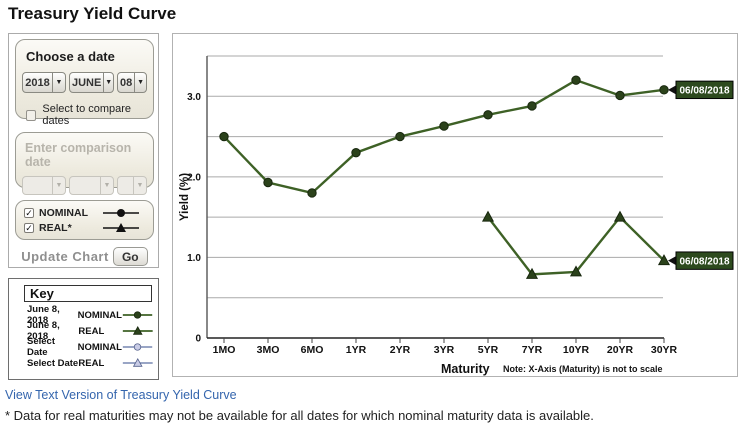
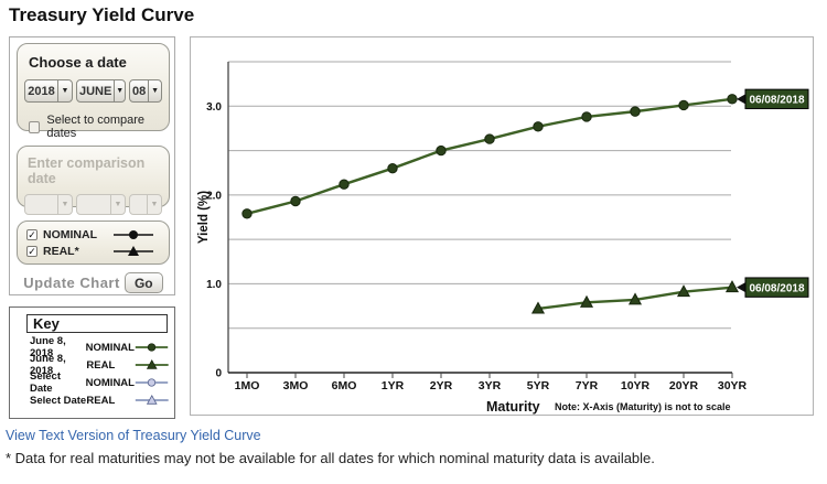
June 8, 2018 NOMINAL/1MO: 2.5 -> 1.8
June 8, 2018 NOMINAL/6MO: 1.8 -> 2.1
June 8, 2018 REAL/5YR: 1.5 -> 0.7
June 8, 2018 NOMINAL/10YR: 3.2 -> 2.9
June 8, 2018 REAL/20YR: 1.5 -> 0.9
